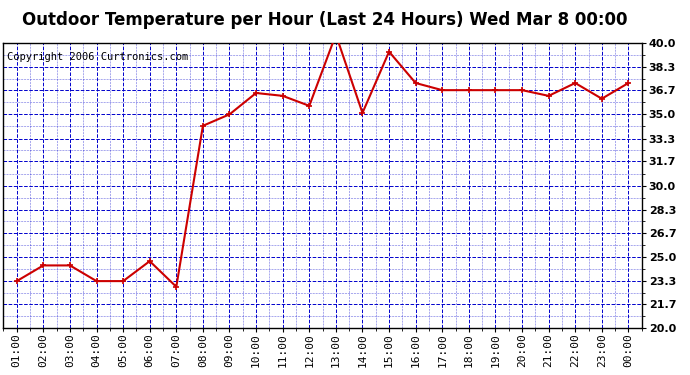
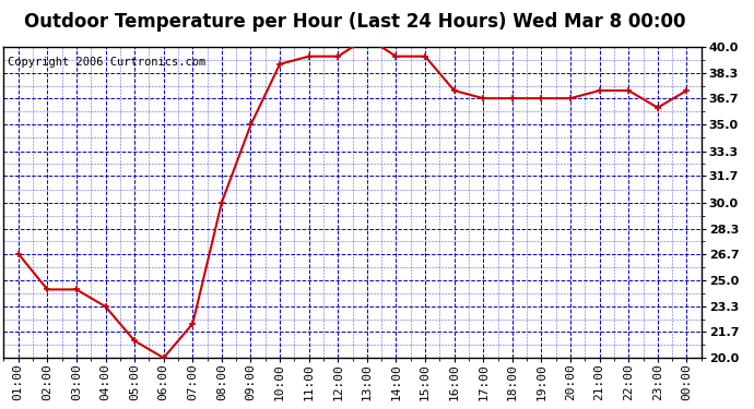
01:00: 23.3 -> 26.7
05:00: 23.3 -> 21.1
06:00: 24.7 -> 20.0
07:00: 22.9 -> 22.2
08:00: 34.2 -> 30.0
10:00: 36.5 -> 38.9
11:00: 36.3 -> 39.4
12:00: 35.6 -> 39.4
14:00: 35.1 -> 39.4
21:00: 36.3 -> 37.2
